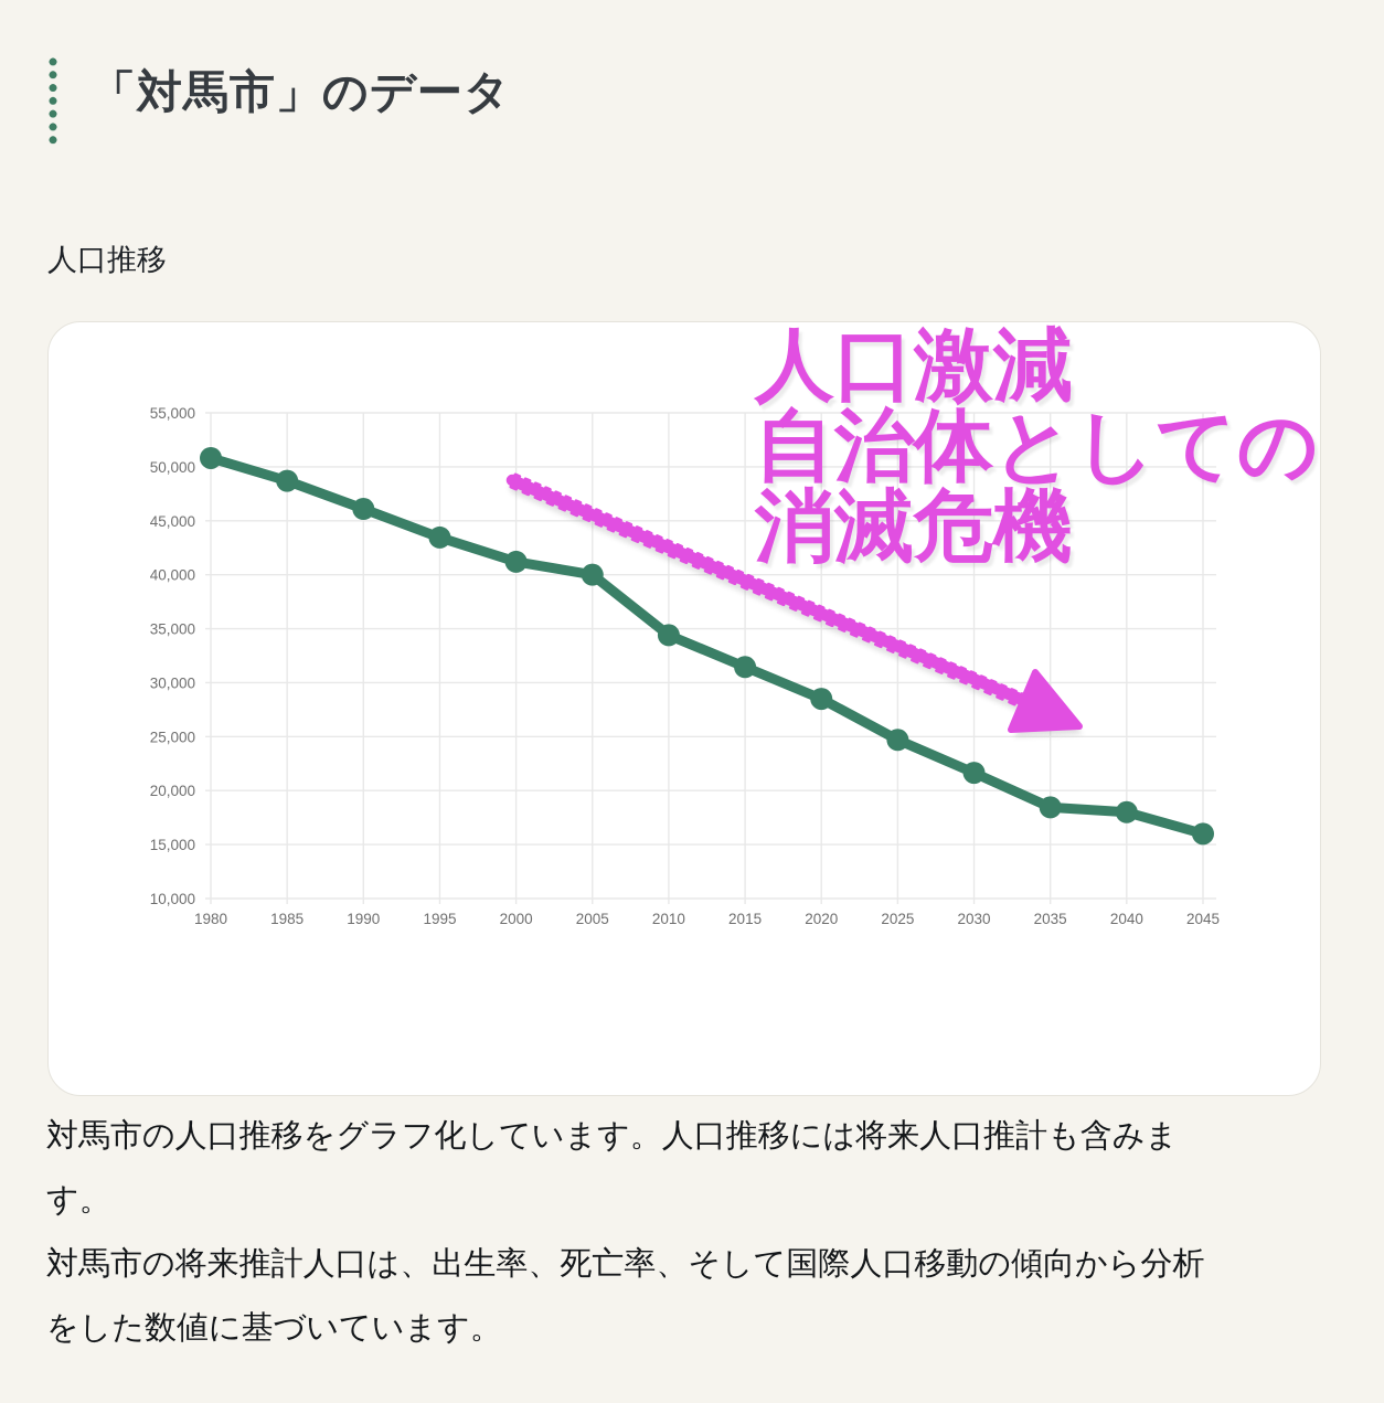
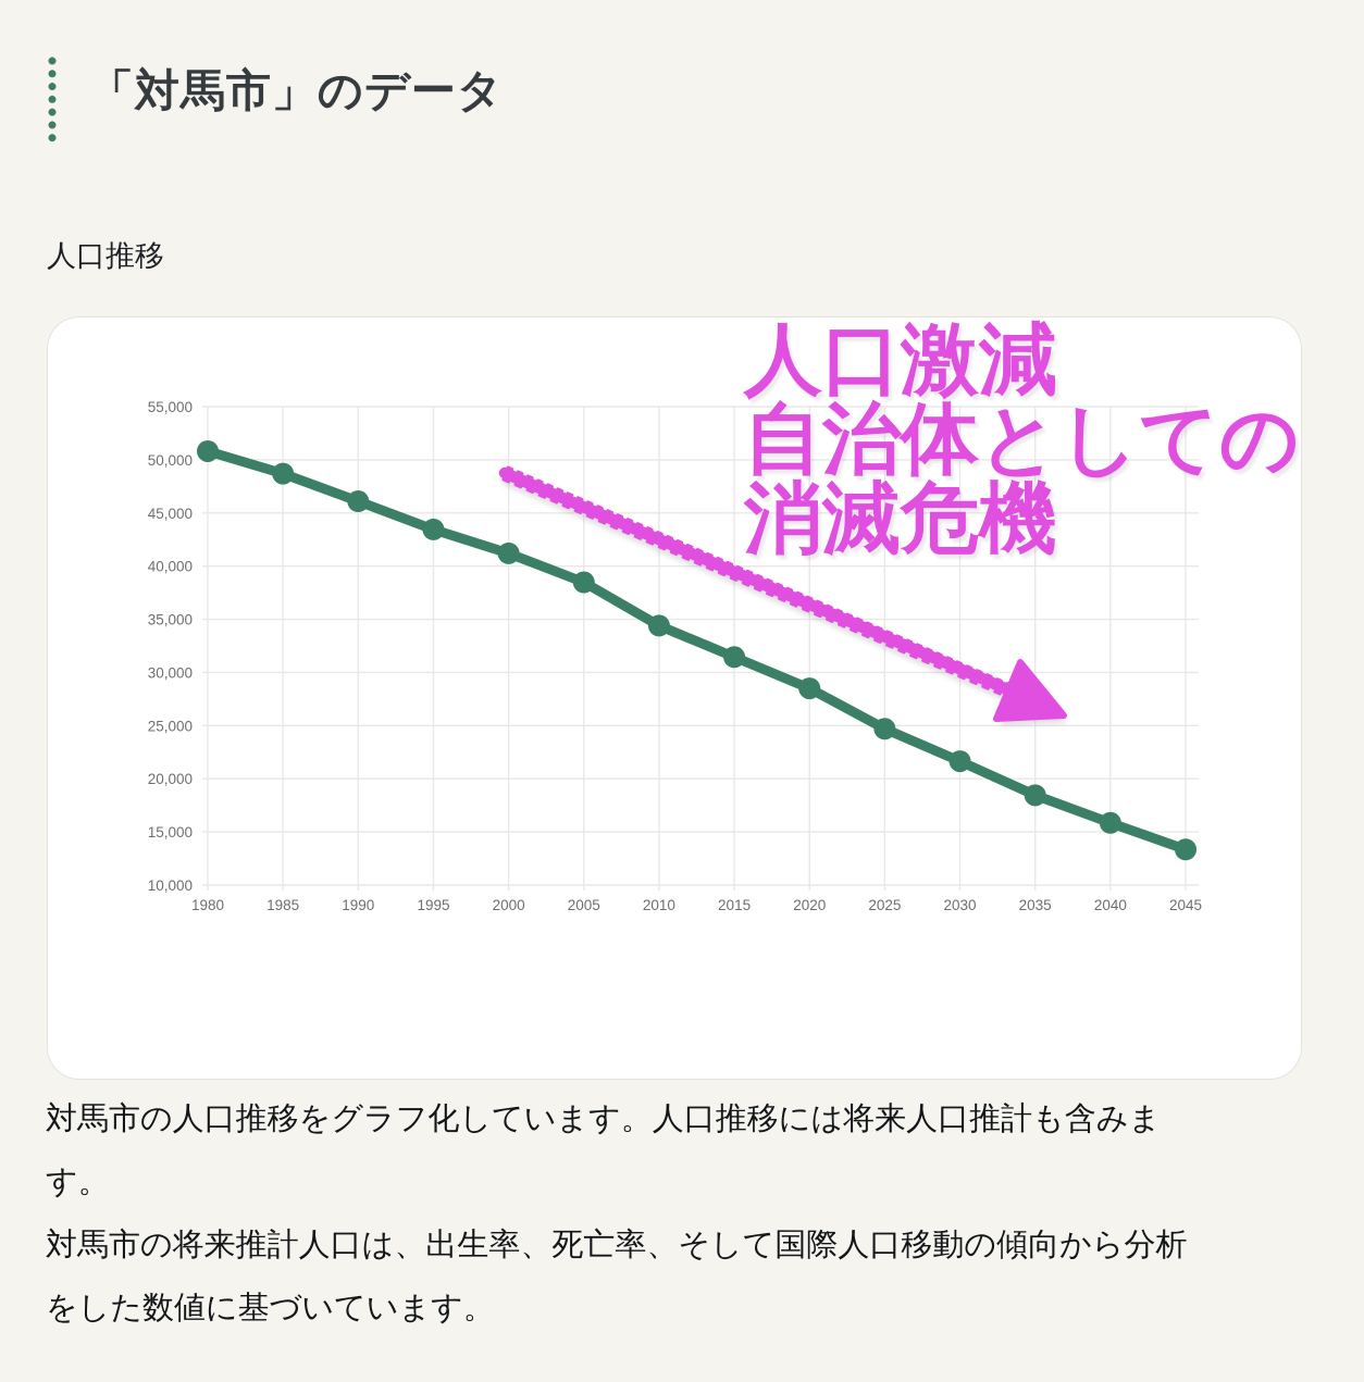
2005: 40000 -> 38000
2040: 18000 -> 16000
2045: 16000 -> 13000
